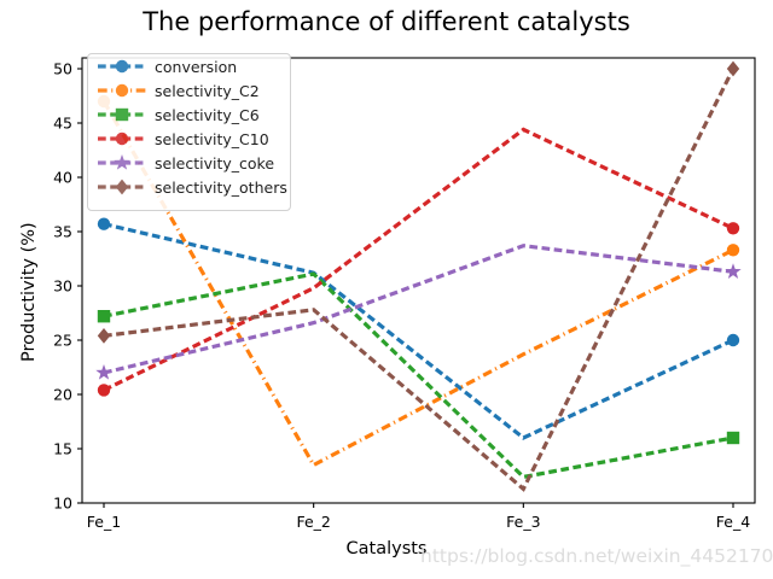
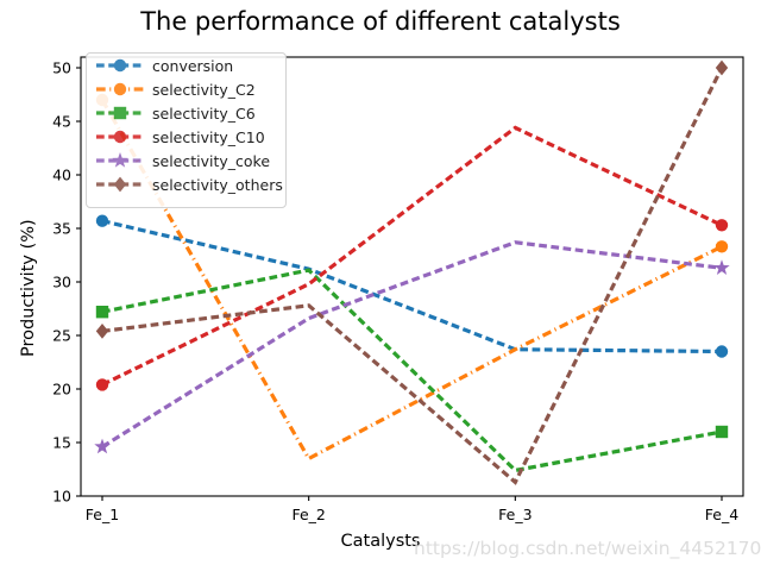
selectivity_coke/Fe_1: 22 -> 15
conversion/Fe_3: 16 -> 24
conversion/Fe_4: 25 -> 24
